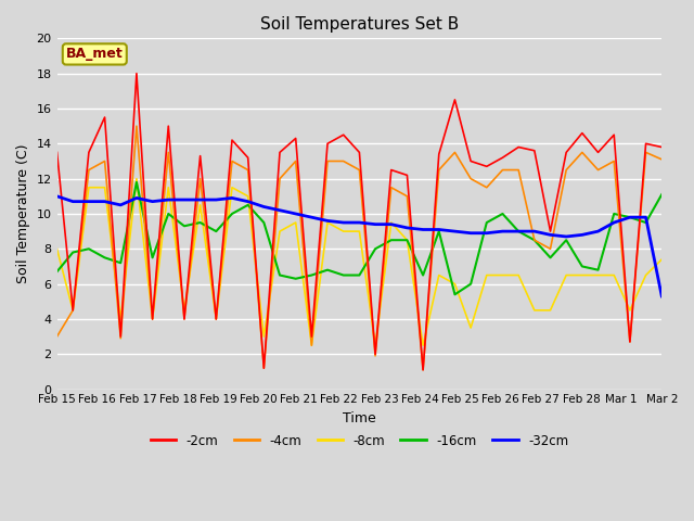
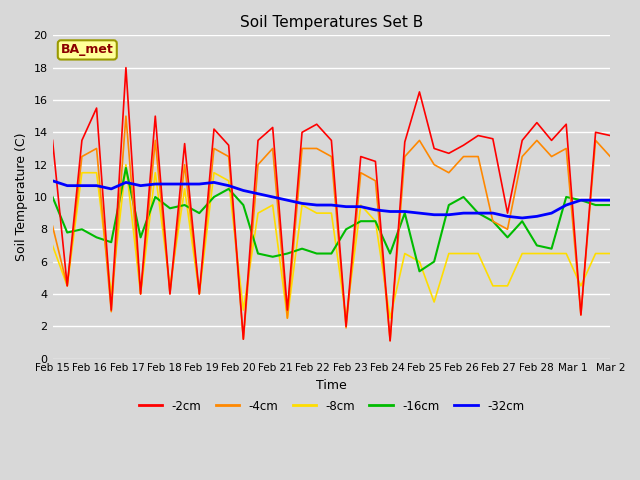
-4cm/Feb 15: 3.0 -> 8.2
-8cm/Feb 15: 8.0 -> 7.0
-16cm/Feb 15: 6.7 -> 10.0
-4cm/Mar 2: 13.1 -> 12.5
-8cm/Mar 2: 7.4 -> 6.5
-16cm/Mar 2: 11.1 -> 9.5
-32cm/Mar 2: 5.3 -> 9.8
